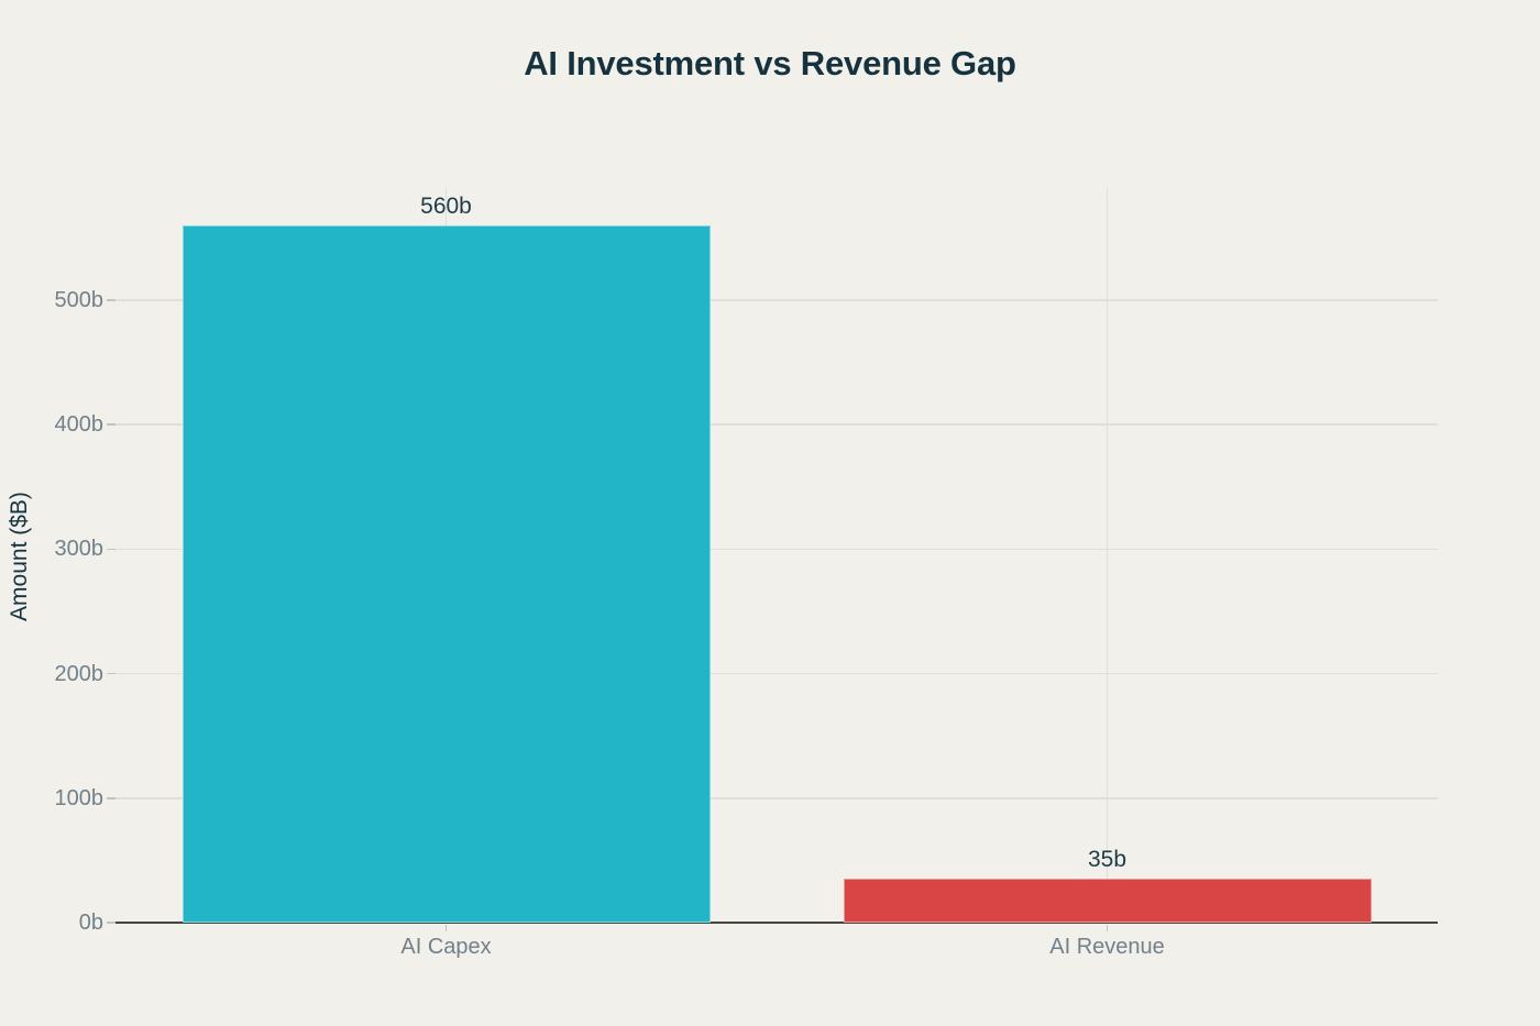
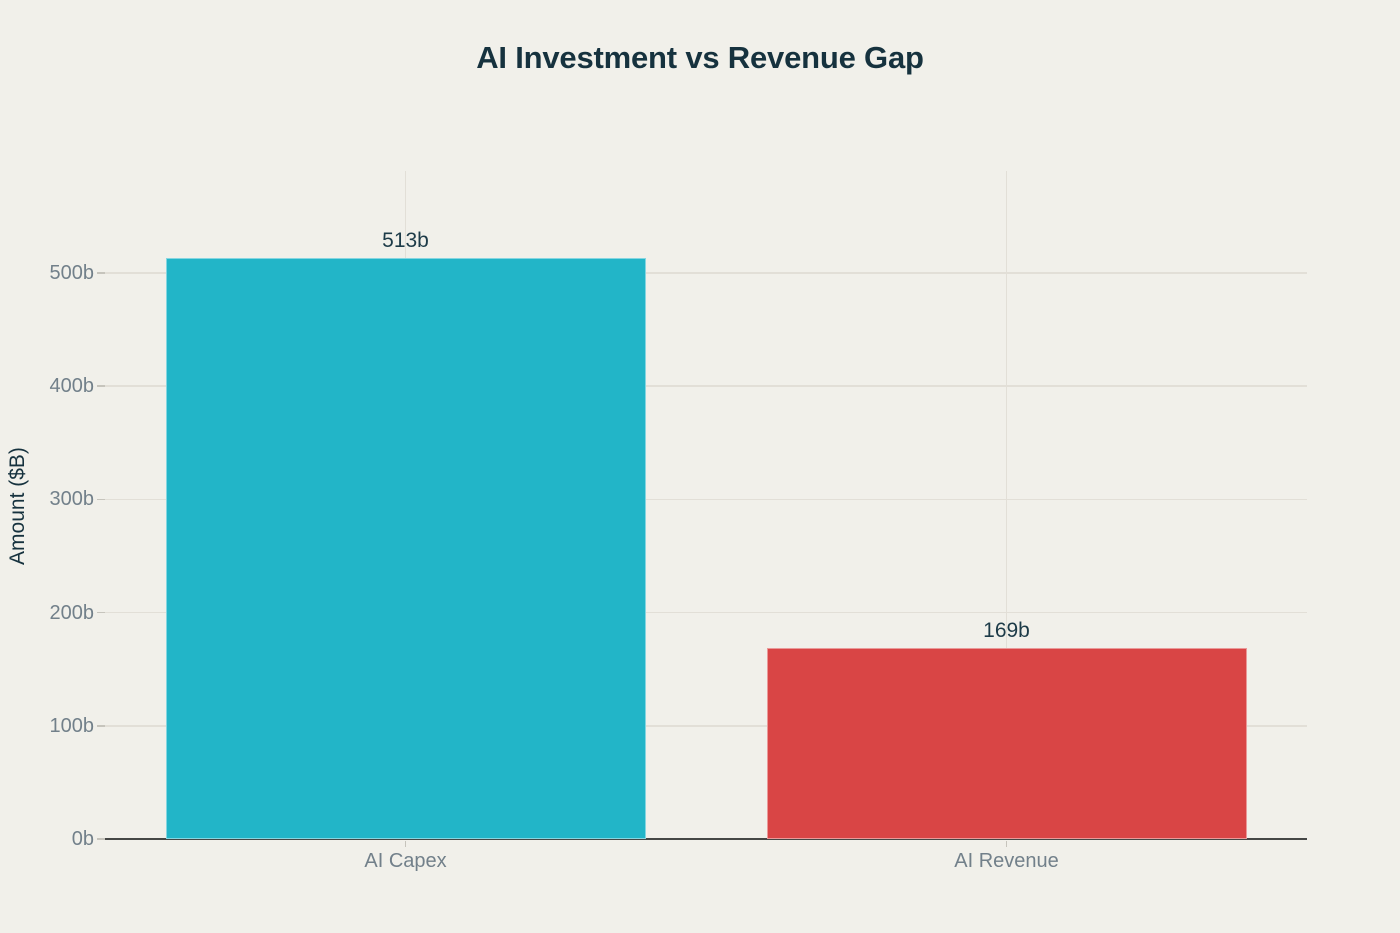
AI Capex: 560b -> 513b
AI Revenue: 35b -> 169b
